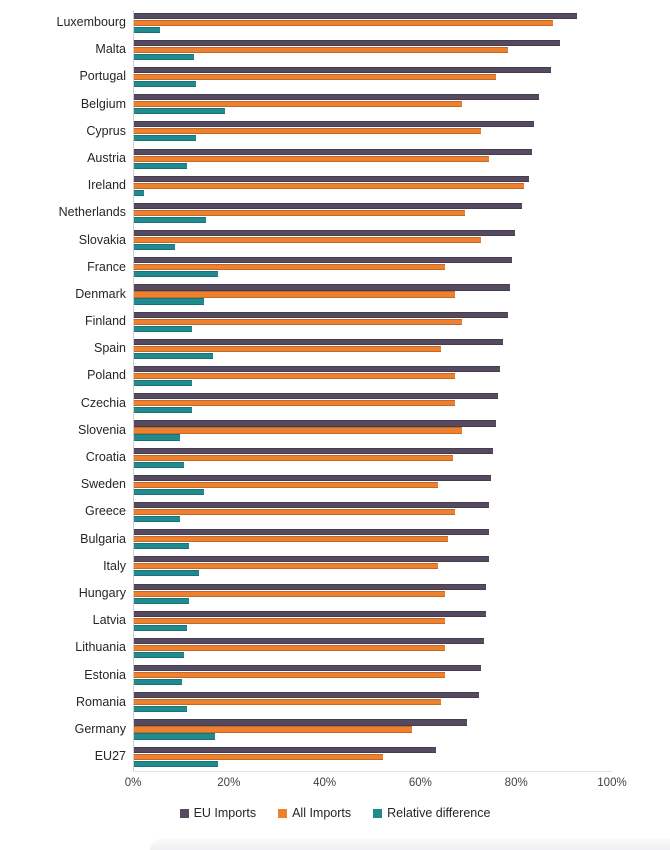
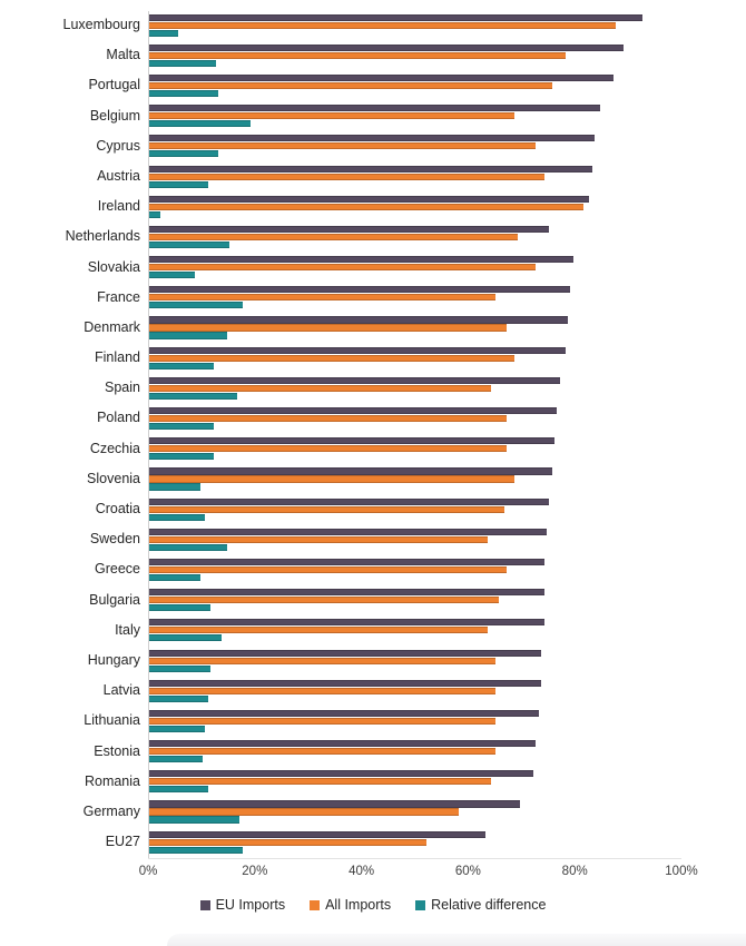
EU Imports/Netherlands: 81% -> 75%
